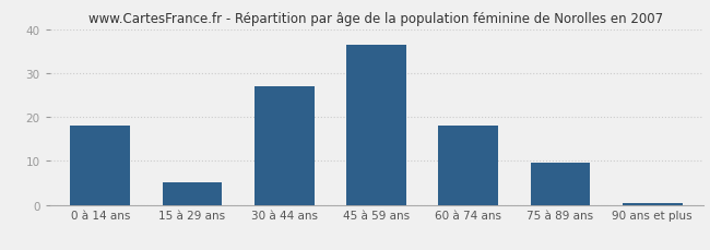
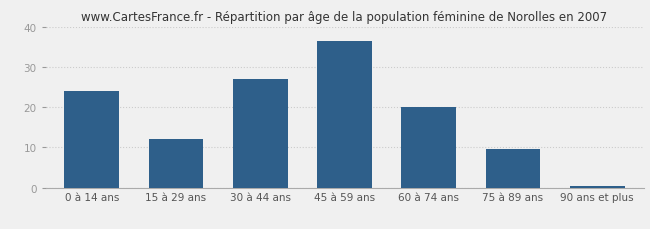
0 à 14 ans: 18.0 -> 24.0
15 à 29 ans: 5.0 -> 12.0
60 à 74 ans: 18.0 -> 20.0
